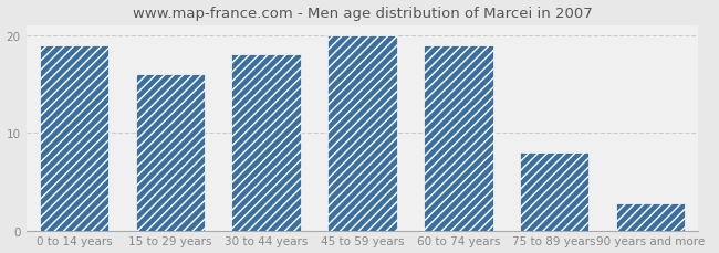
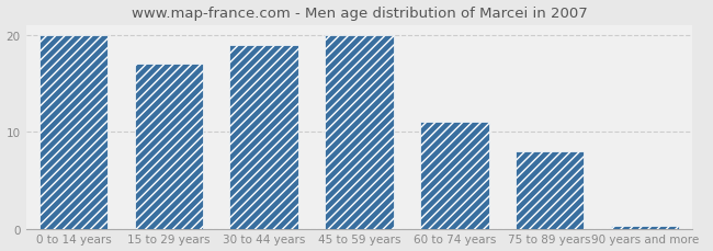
0 to 14 years: 19.0 -> 20.0
15 to 29 years: 16.0 -> 17.0
30 to 44 years: 18.0 -> 19.0
60 to 74 years: 19.0 -> 11.0
90 years and more: 2.8 -> 0.3
